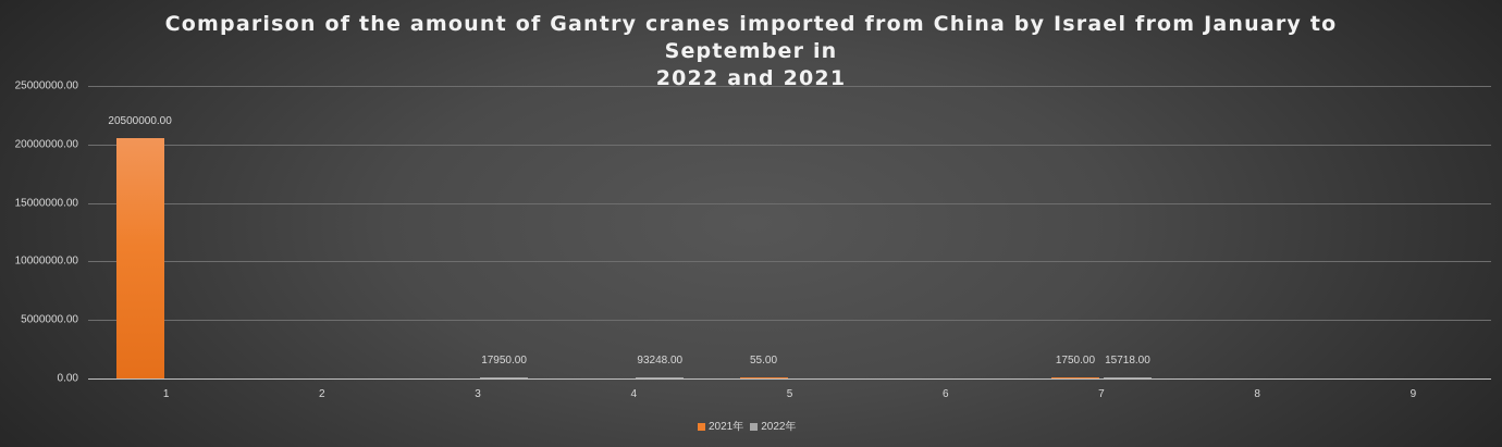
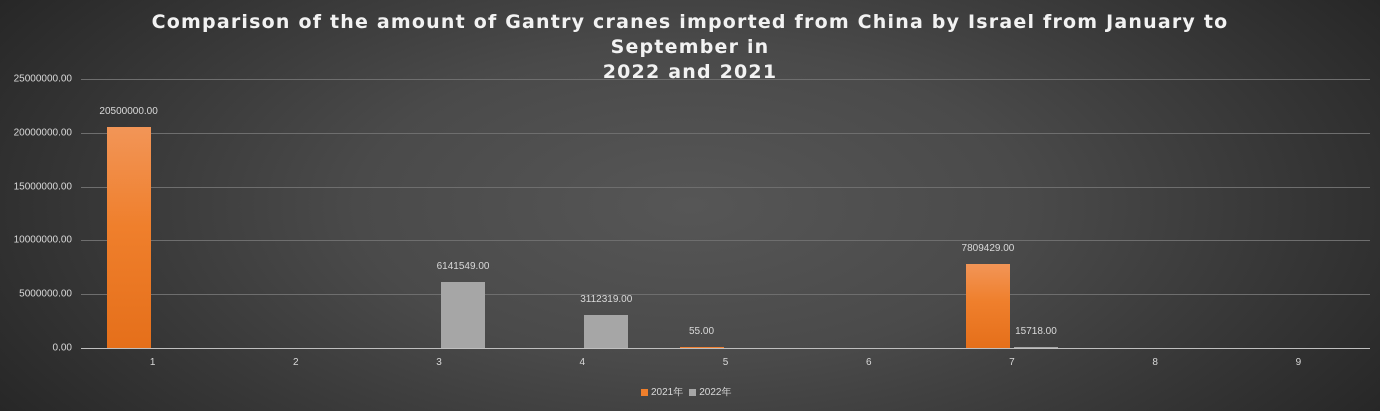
2022年/3: 17950.00 -> 6141549.00
2022年/4: 93248.00 -> 3112319.00
2021年/7: 1750.00 -> 7809429.00
